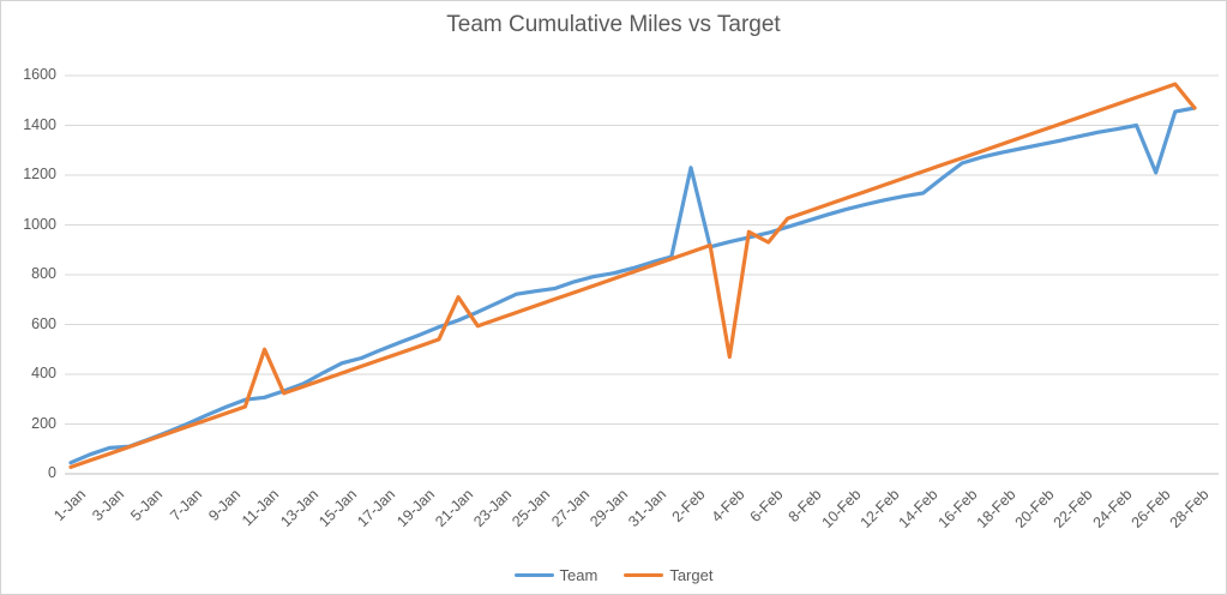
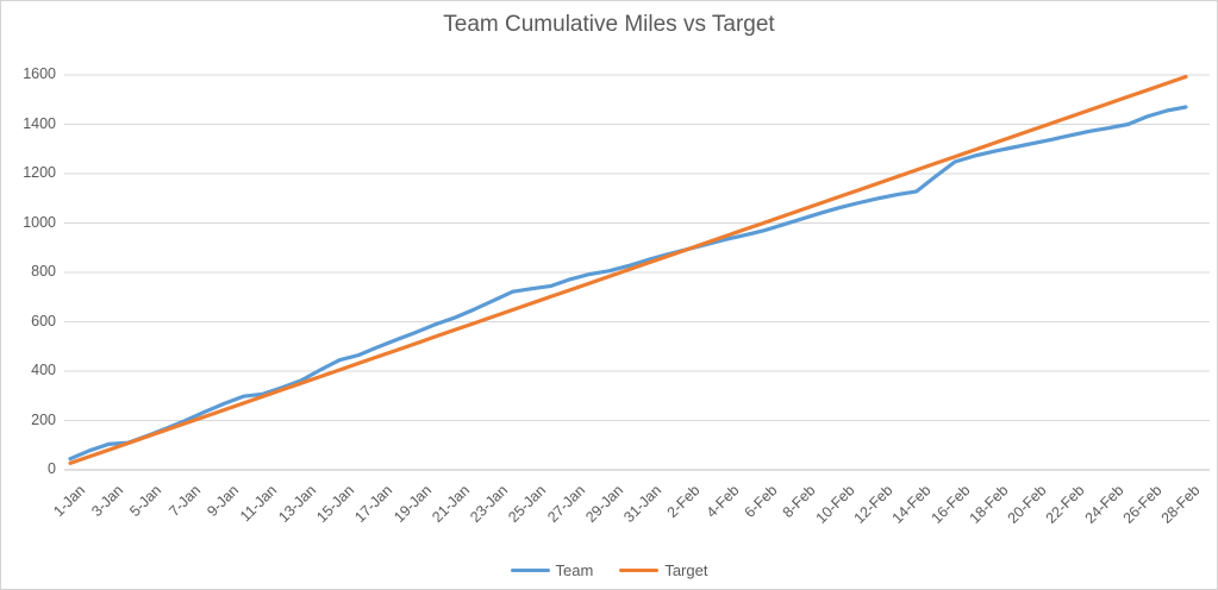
Target/11-Jan: 500 -> 300
Target/21-Jan: 710 -> 570
Team/2-Feb: 1230 -> 890
Target/4-Feb: 470 -> 940
Target/6-Feb: 930 -> 1000
Team/26-Feb: 1210 -> 1430
Target/28-Feb: 1470 -> 1590
